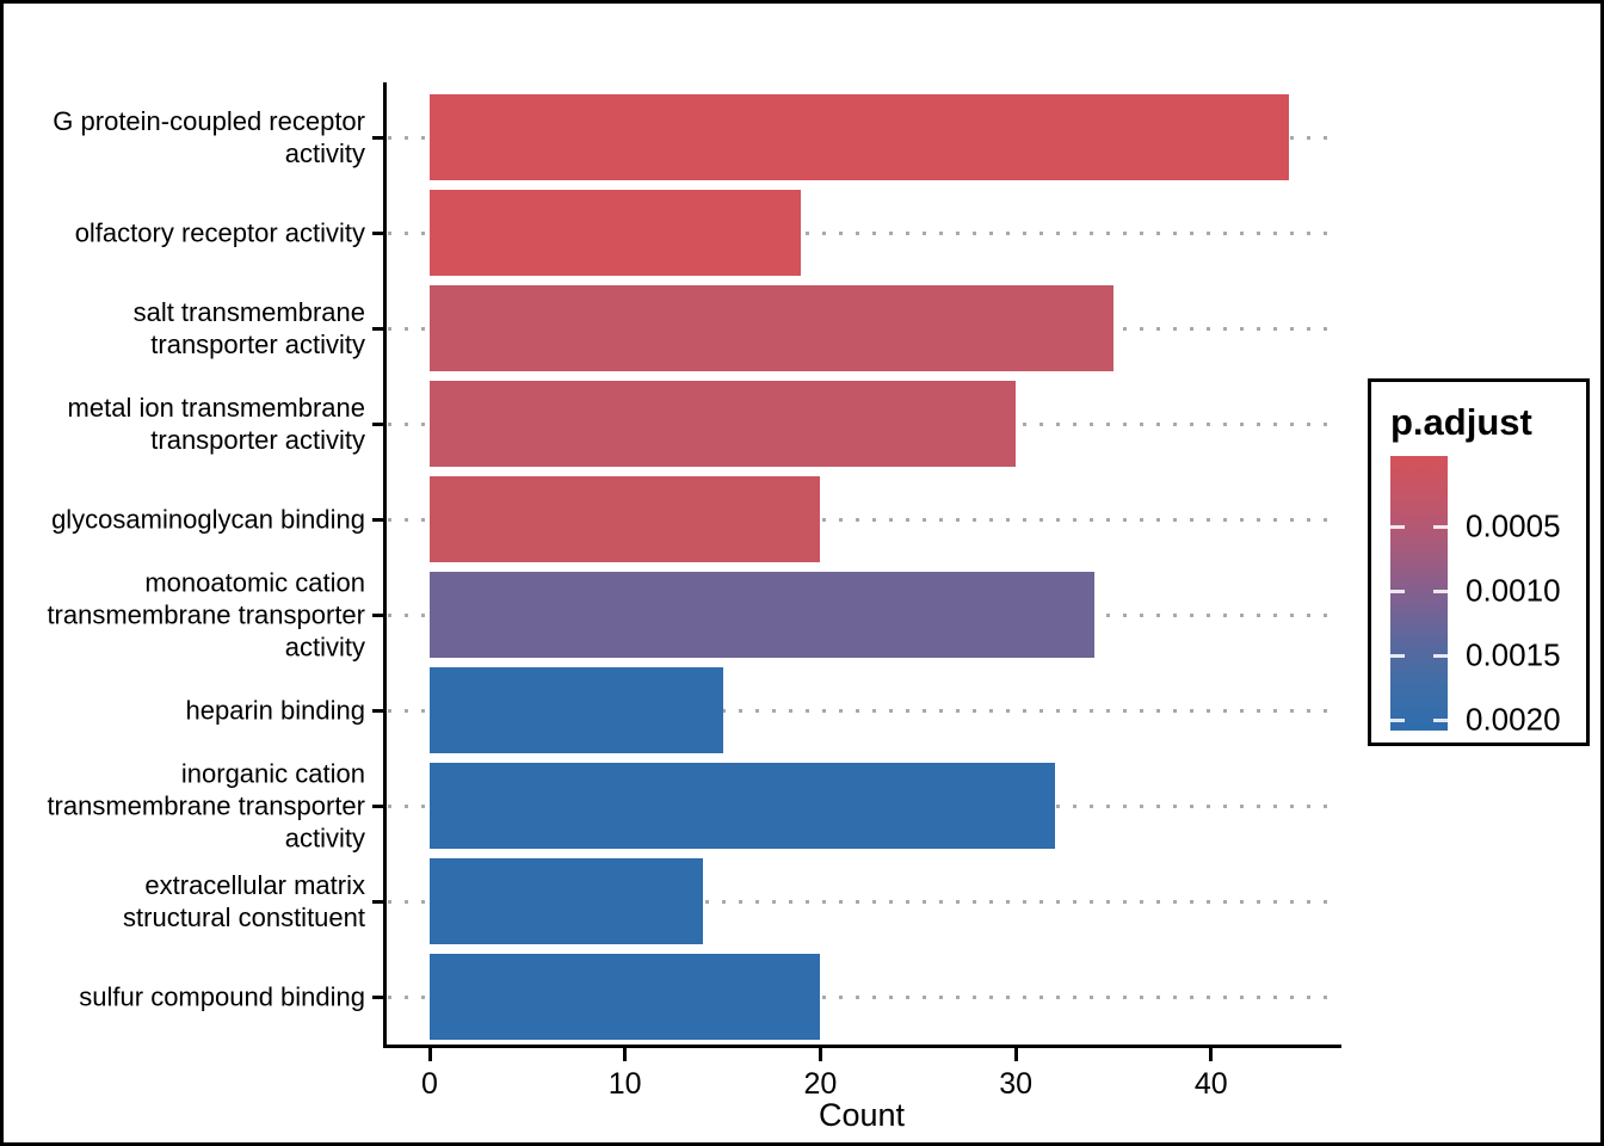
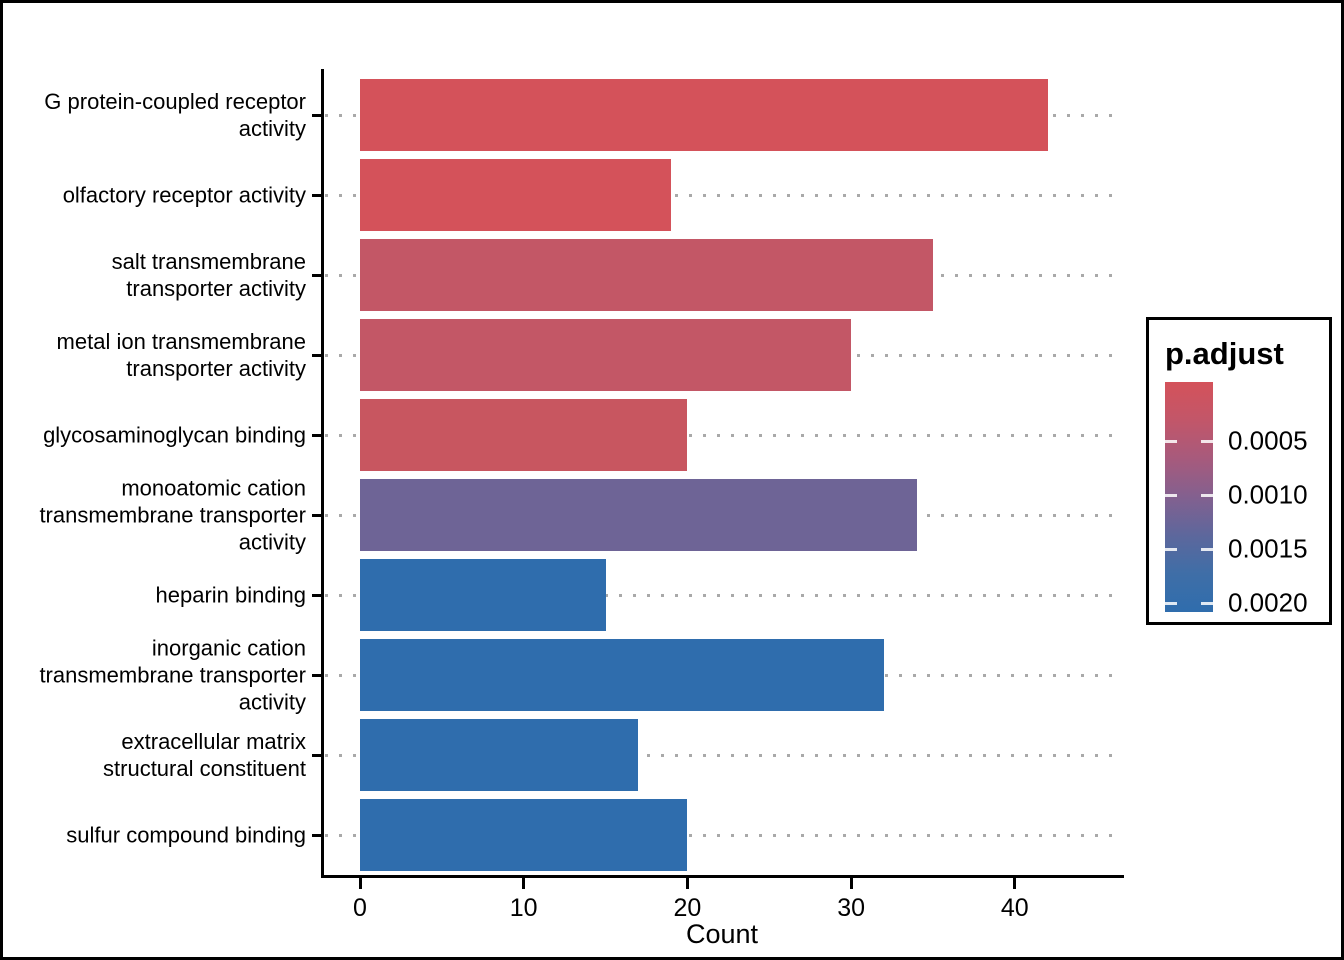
G protein-coupled receptor activity: 44 -> 42
extracellular matrix structural constituent: 14 -> 17
